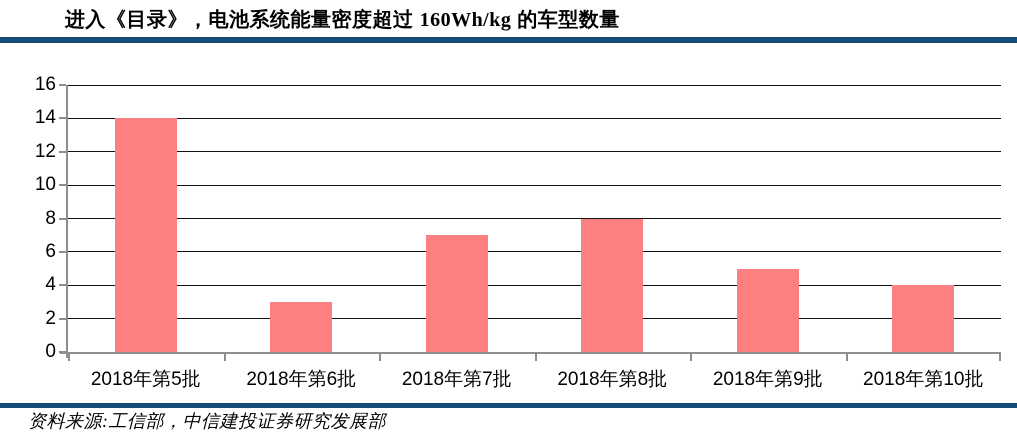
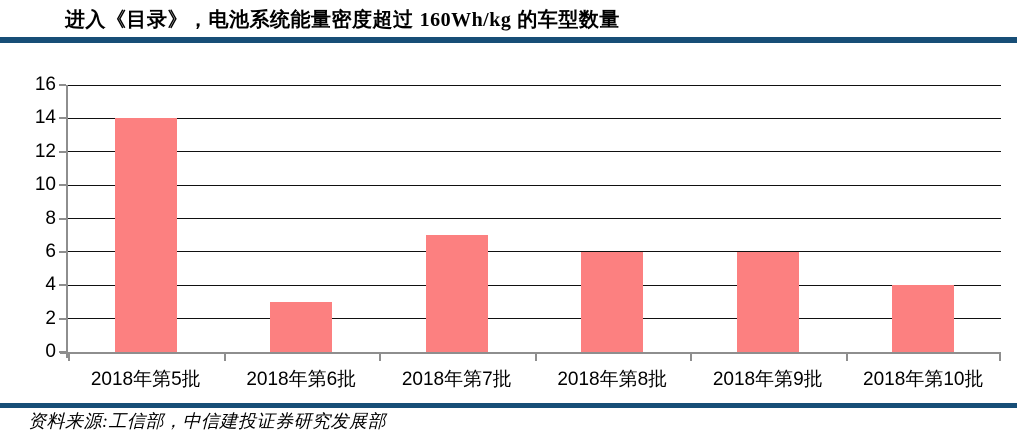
2018年第8批: 8 -> 6
2018年第9批: 5 -> 6
